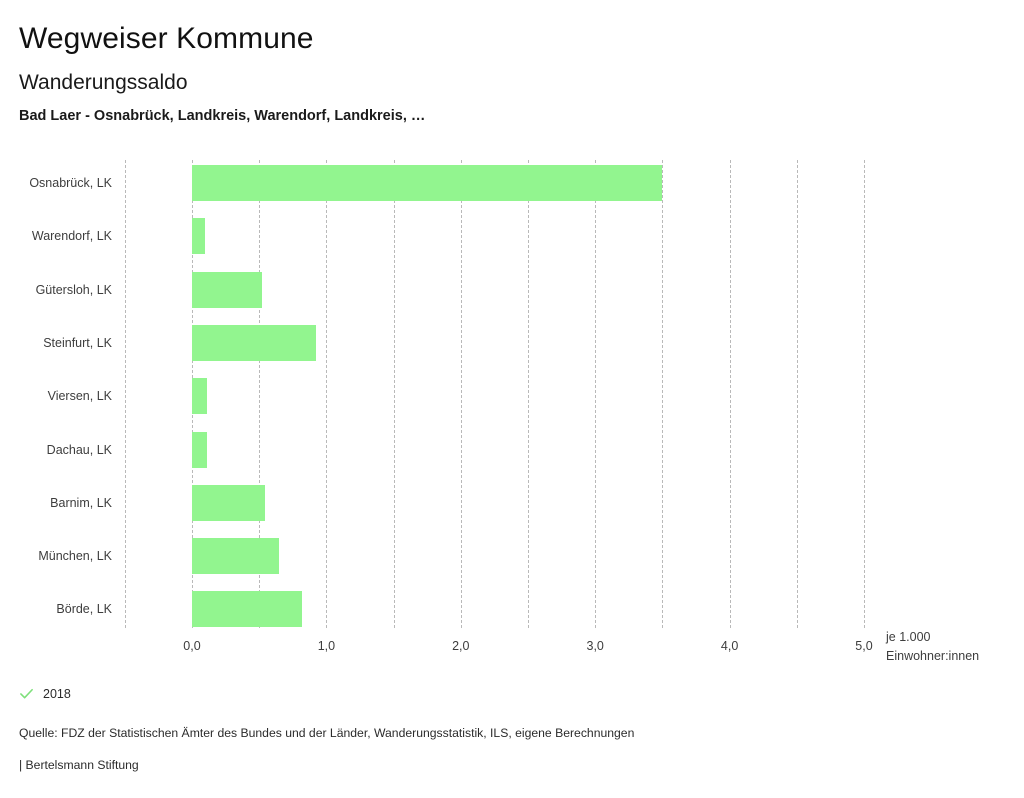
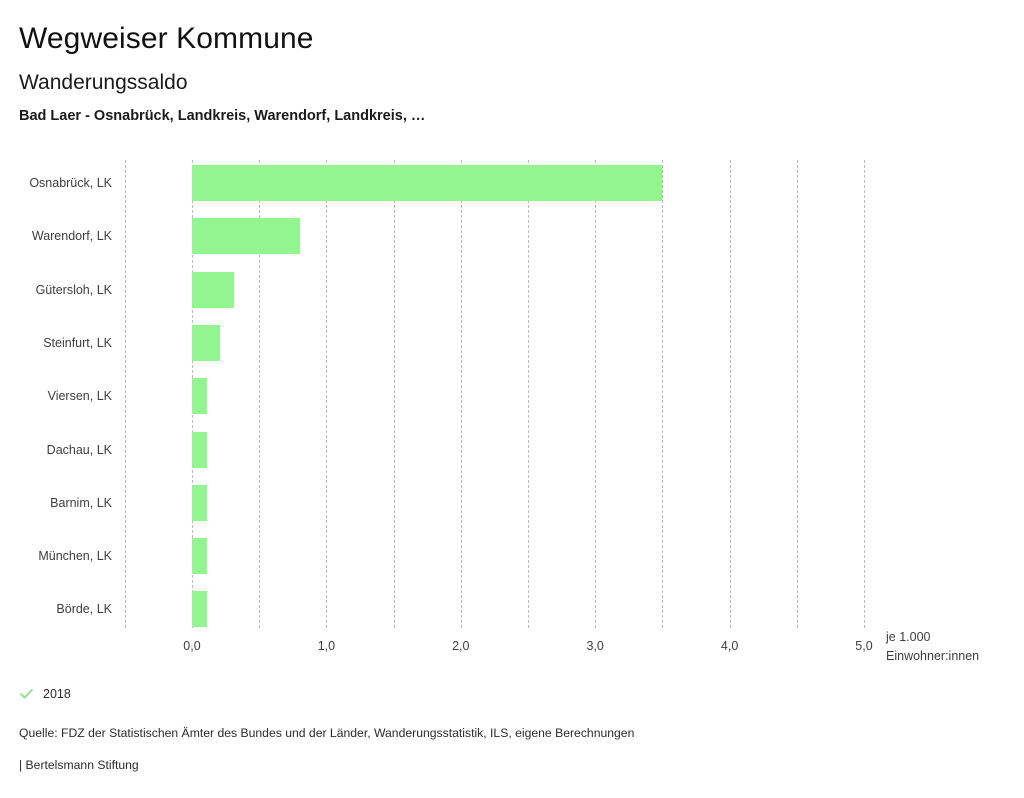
Warendorf, LK: 0,10 -> 0,80
Gütersloh, LK: 0,52 -> 0,31
Steinfurt, LK: 0,92 -> 0,21
Barnim, LK: 0,54 -> 0,11
München, LK: 0,65 -> 0,11
Börde, LK: 0,82 -> 0,11
